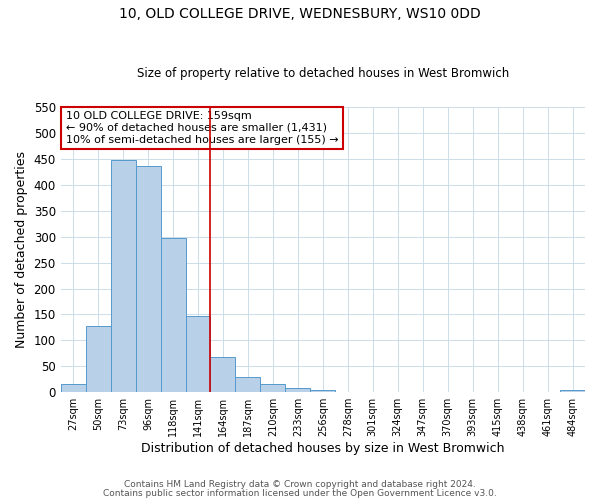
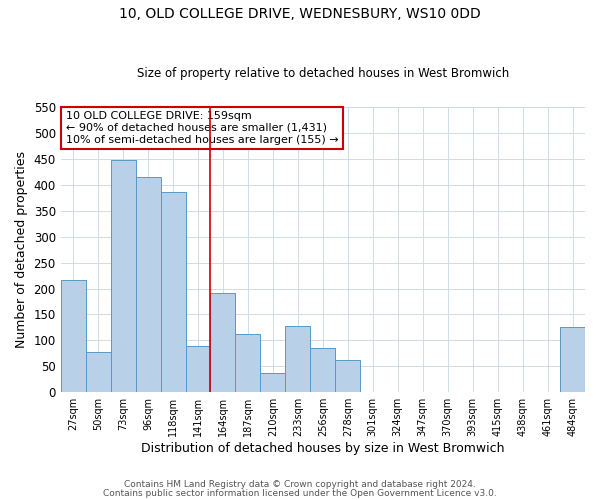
27sqm: 15 -> 216
50sqm: 128 -> 78
96sqm: 437 -> 416
118sqm: 297 -> 386
141sqm: 147 -> 90
164sqm: 68 -> 192
187sqm: 29 -> 112
210sqm: 16 -> 38
233sqm: 8 -> 128
256sqm: 5 -> 86
278sqm: 1 -> 62
484sqm: 5 -> 126
